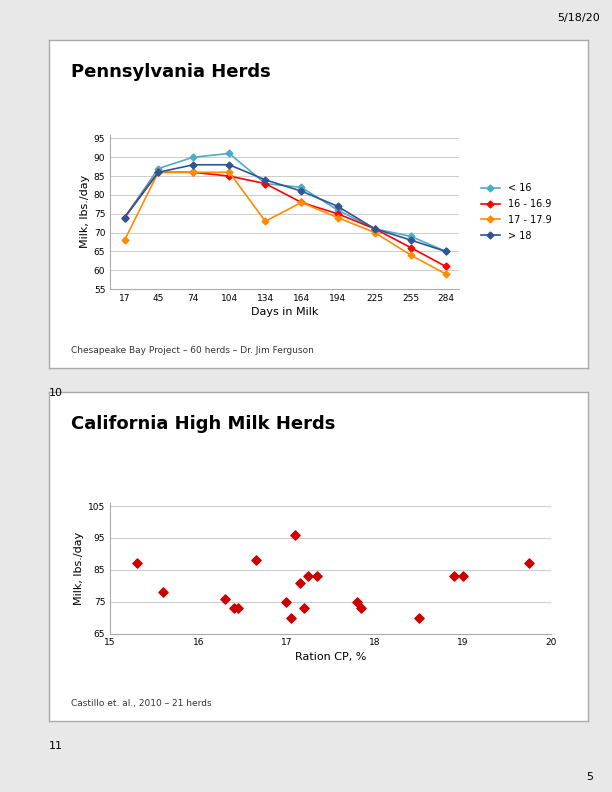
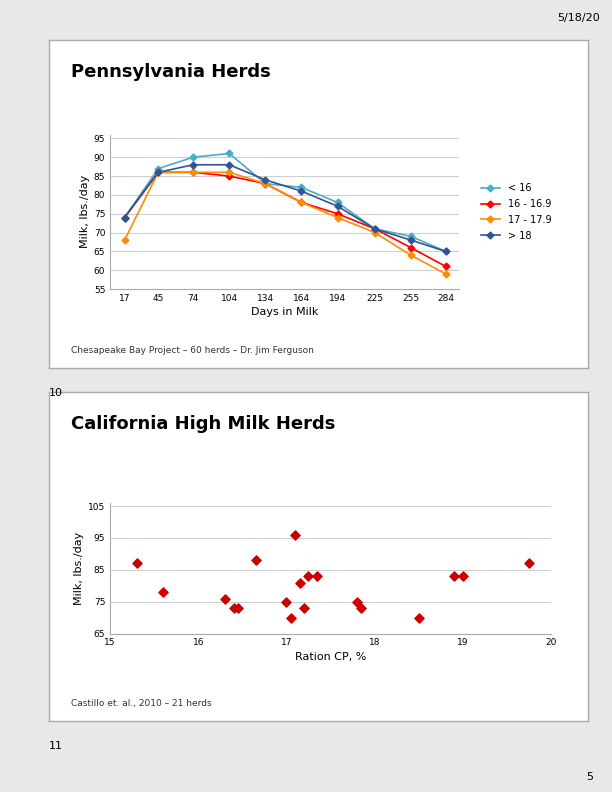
17 - 17.9/134: 73 -> 83
< 16/194: 76 -> 78
